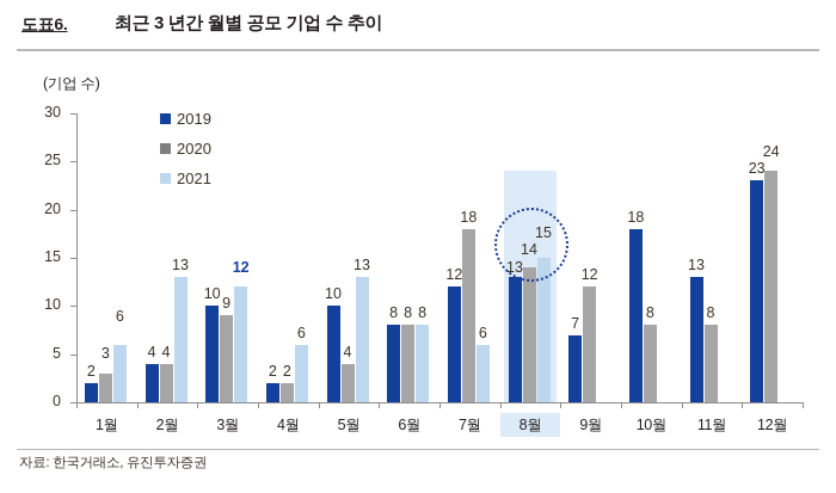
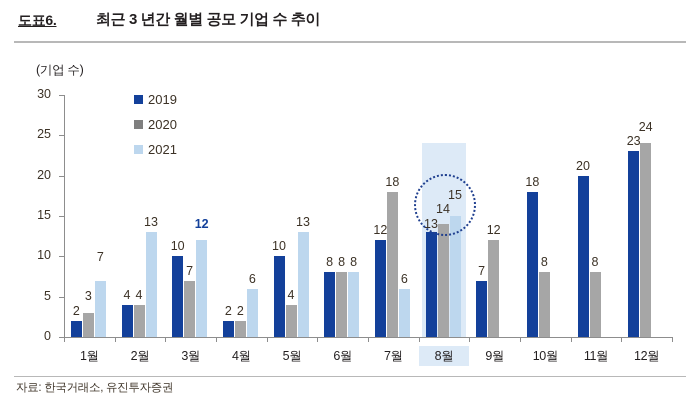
2021/1월: 6 -> 7
2020/3월: 9 -> 7
2019/11월: 13 -> 20
